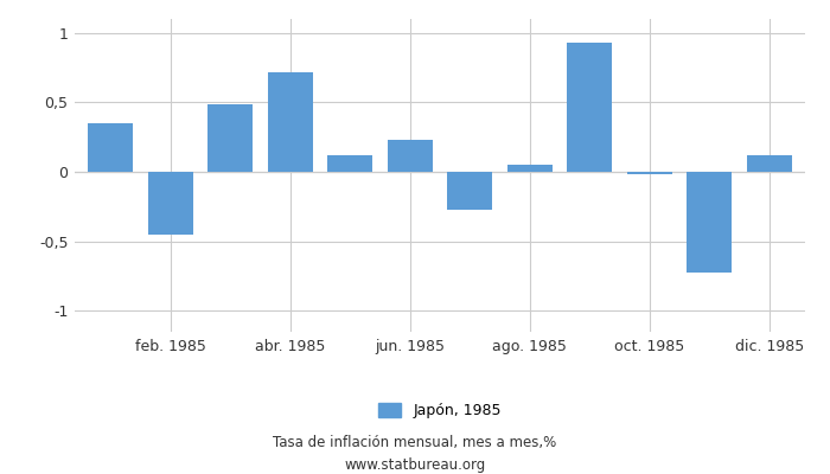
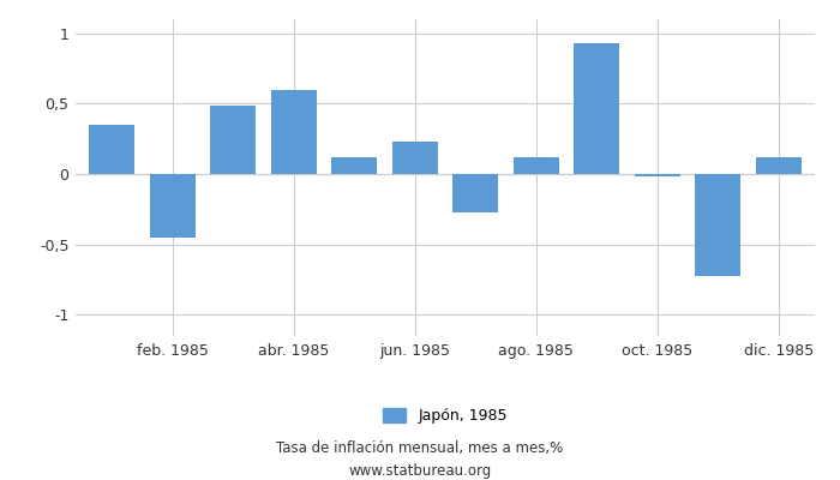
abr. 1985: 0,72 -> 0,60
ago. 1985: 0,05 -> 0,12
